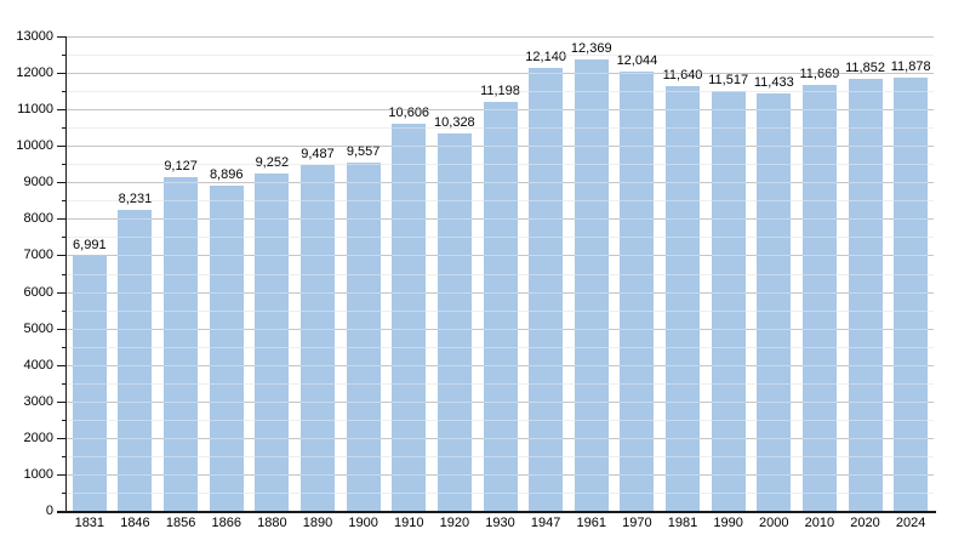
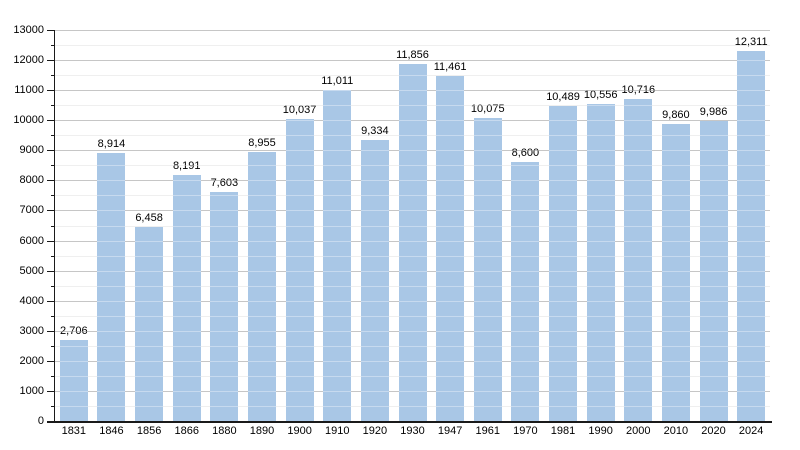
1831: 6,991 -> 2,706
1846: 8,231 -> 8,914
1856: 9,127 -> 6,458
1866: 8,896 -> 8,191
1880: 9,252 -> 7,603
1890: 9,487 -> 8,955
1900: 9,557 -> 10,037
1910: 10,606 -> 11,011
1920: 10,328 -> 9,334
1930: 11,198 -> 11,856
1947: 12,140 -> 11,461
1961: 12,369 -> 10,075
1970: 12,044 -> 8,600
1981: 11,640 -> 10,489
1990: 11,517 -> 10,556
2000: 11,433 -> 10,716
2010: 11,669 -> 9,860
2020: 11,852 -> 9,986
2024: 11,878 -> 12,311
